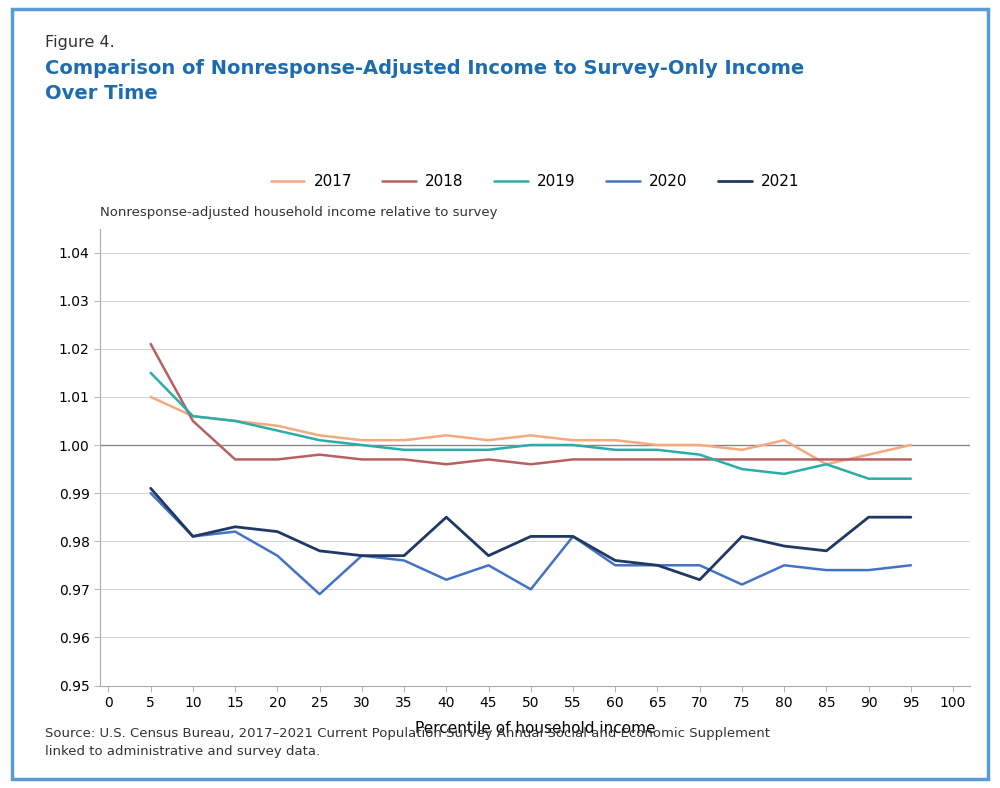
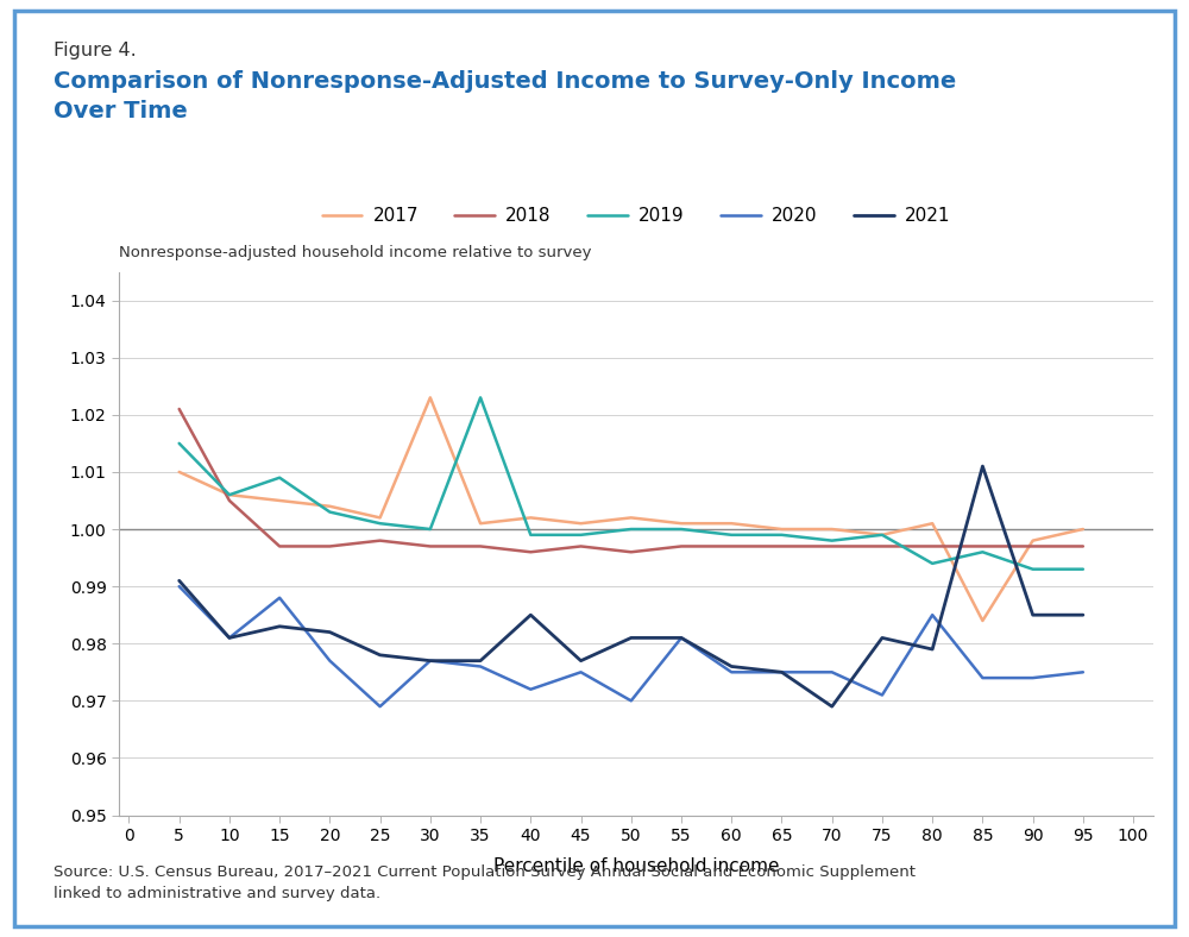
2019/15: 1.005 -> 1.009
2020/15: 0.982 -> 0.988
2017/30: 1.001 -> 1.023
2019/35: 0.999 -> 1.023
2021/70: 0.972 -> 0.969
2019/75: 0.995 -> 0.999
2020/80: 0.975 -> 0.985
2017/85: 0.996 -> 0.984
2021/85: 0.978 -> 1.011
